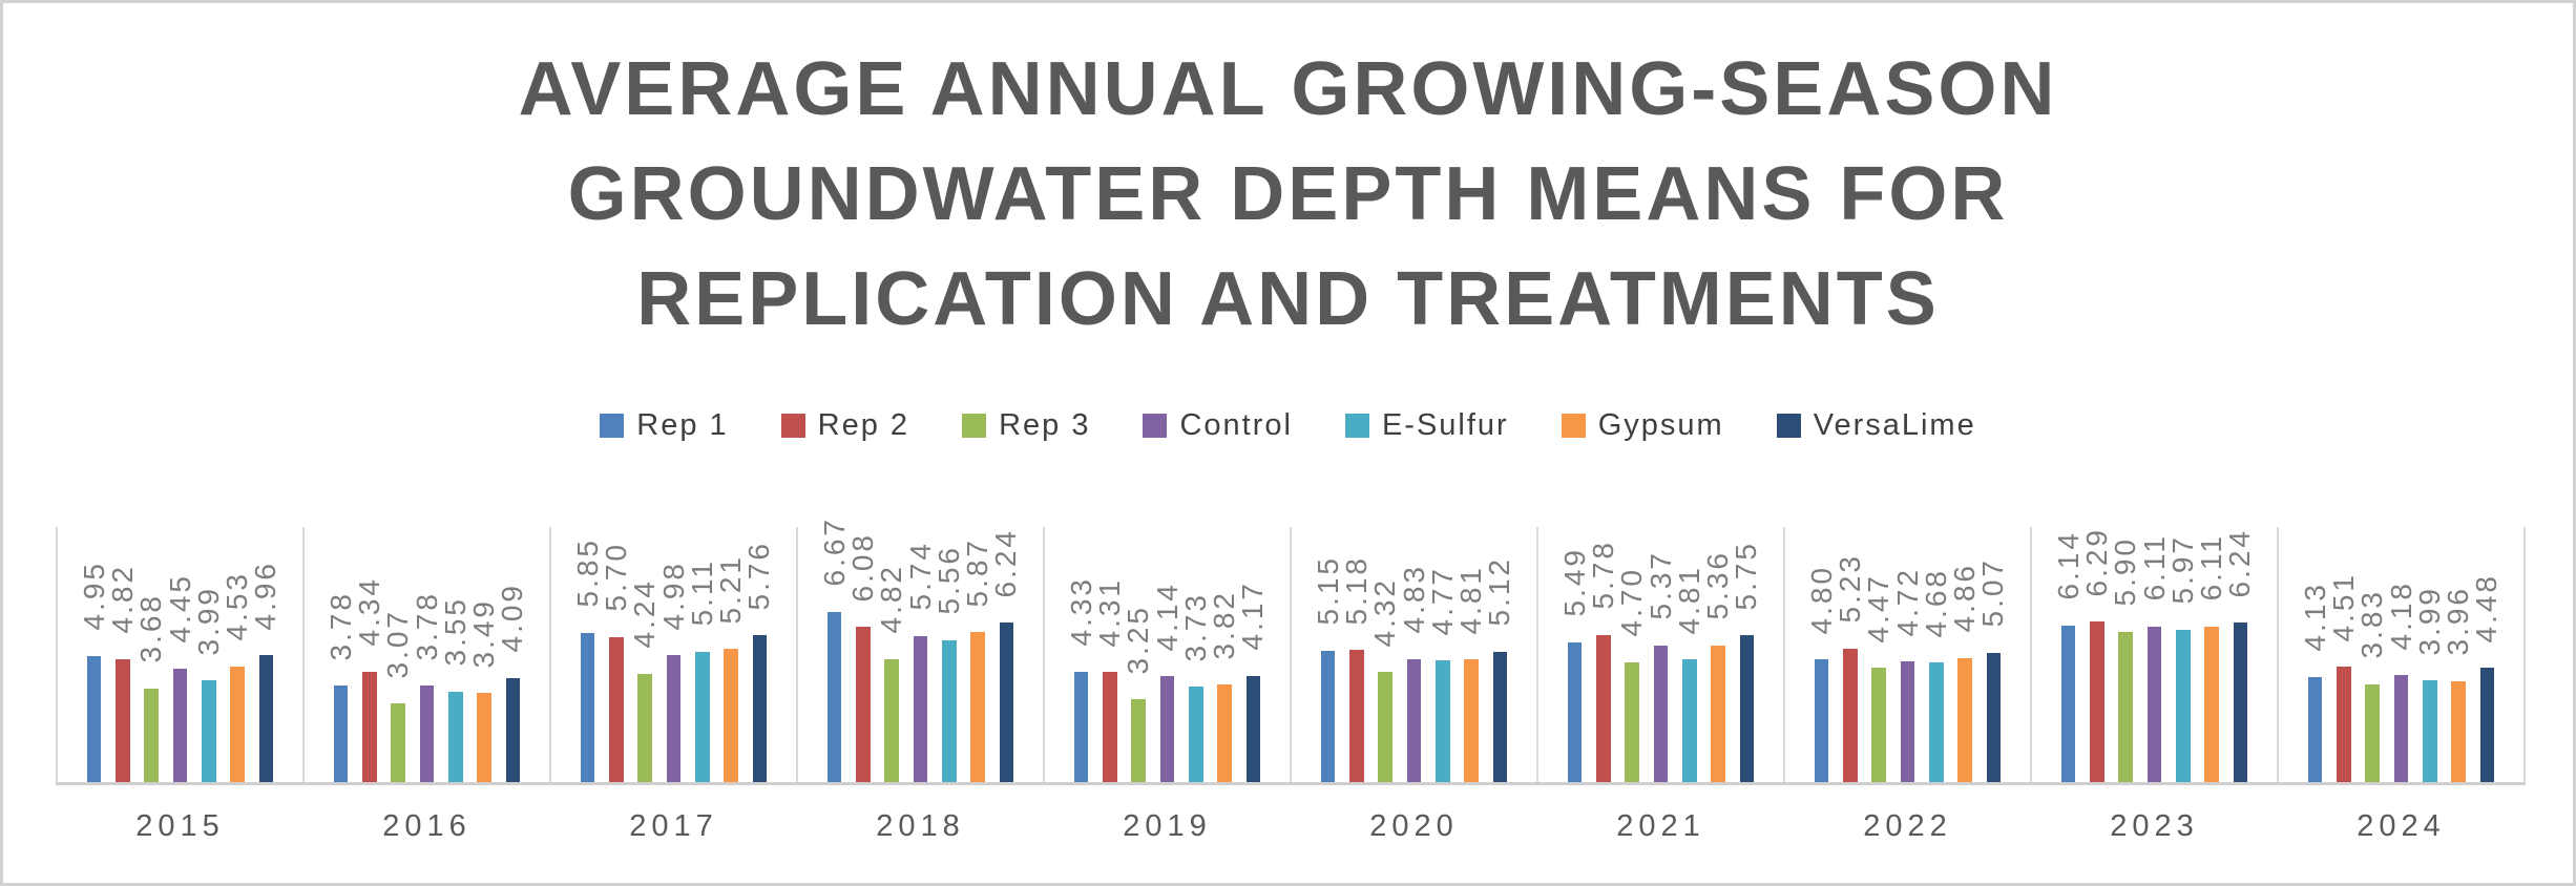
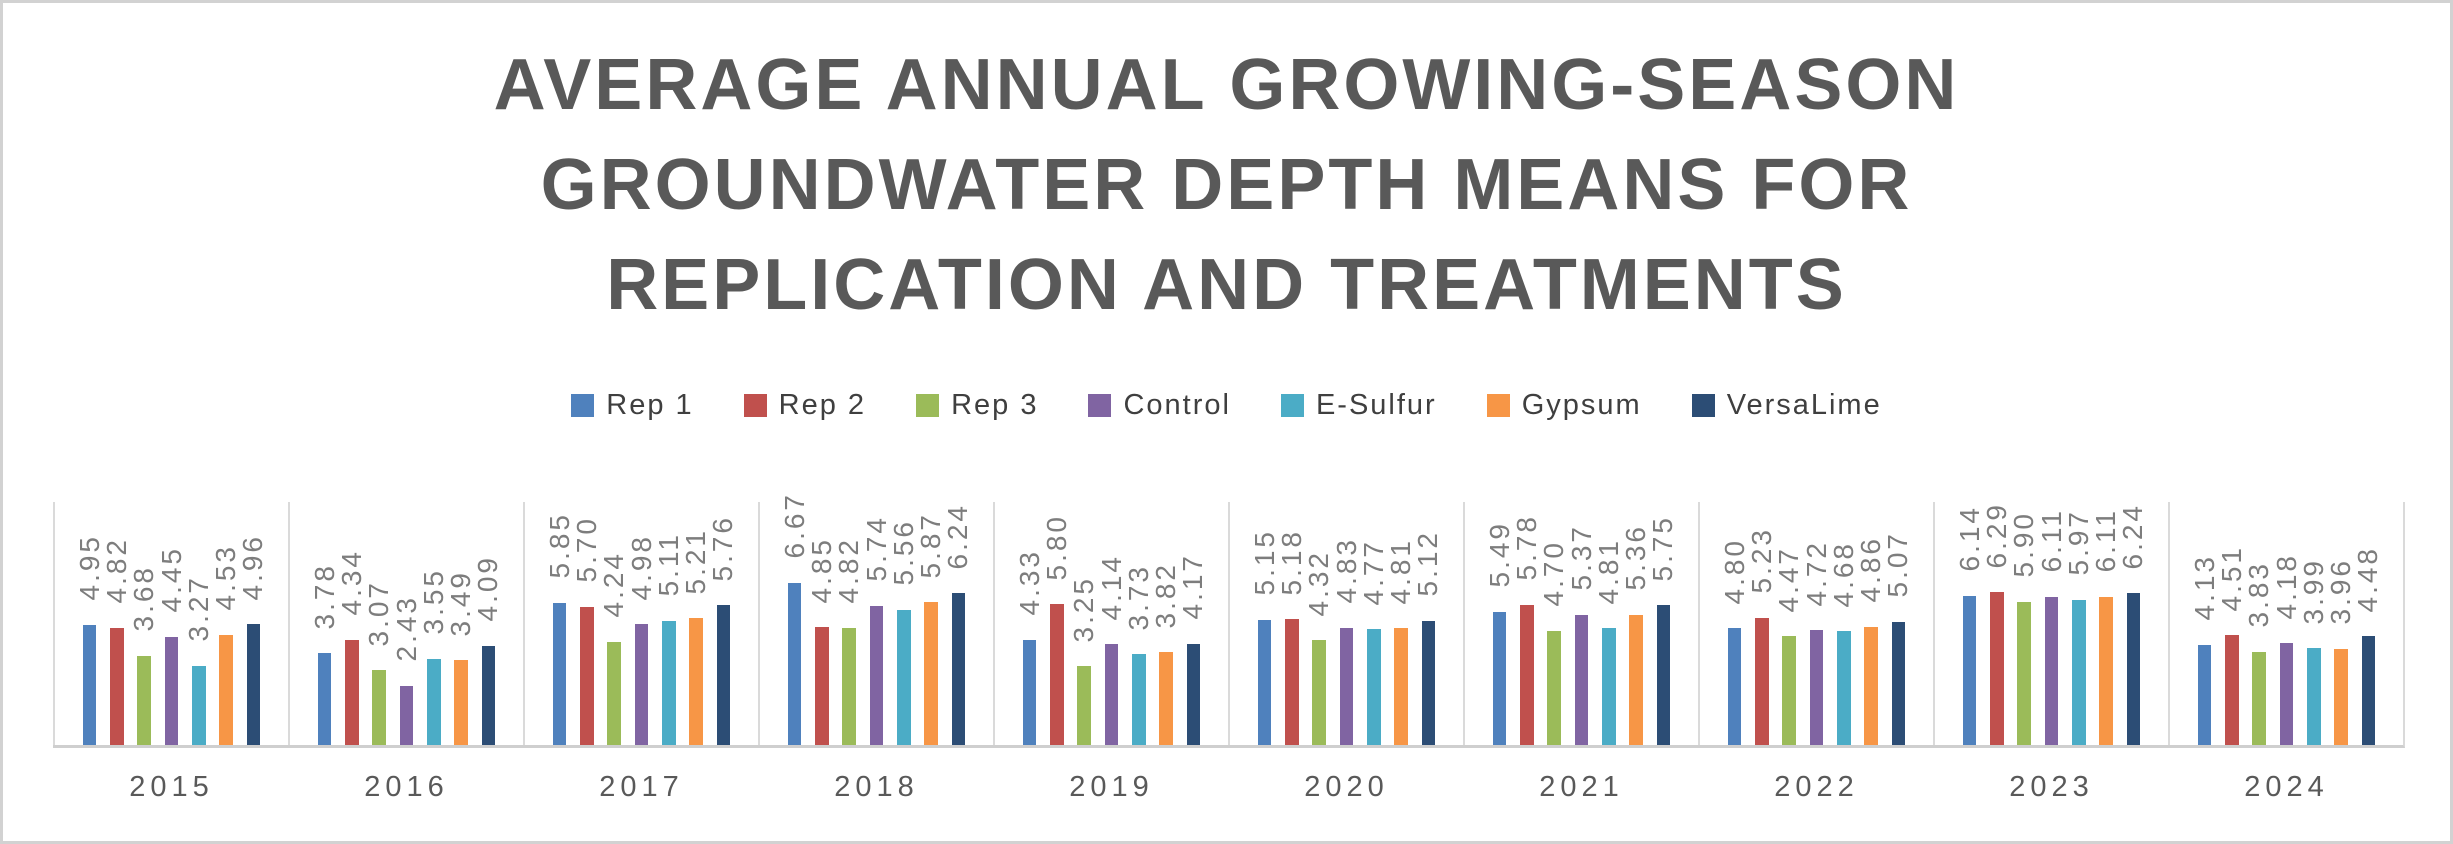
E-Sulfur/2015: 3.99 -> 3.27
Control/2016: 3.78 -> 2.43
Rep 2/2018: 6.08 -> 4.85
Rep 2/2019: 4.31 -> 5.80
